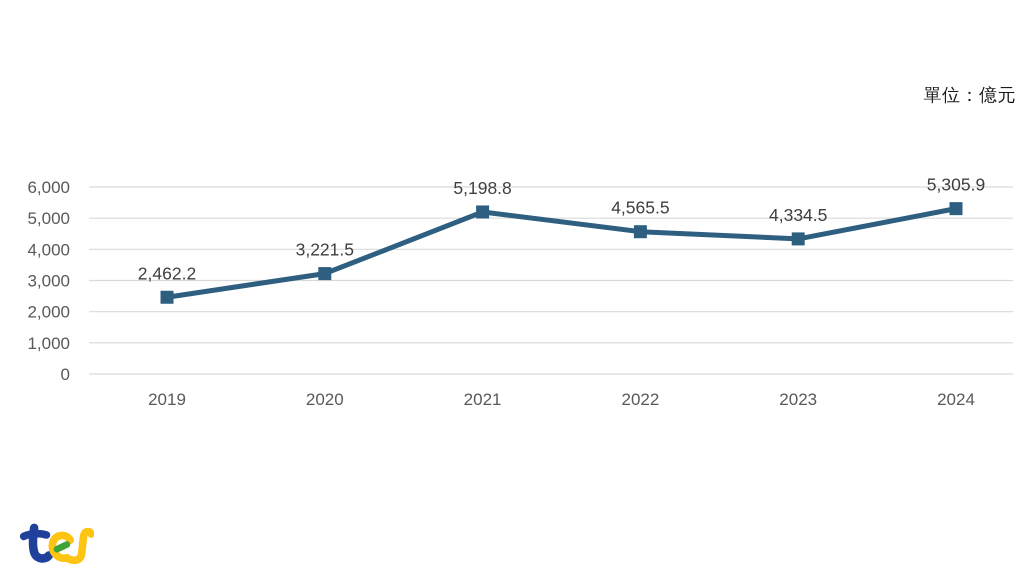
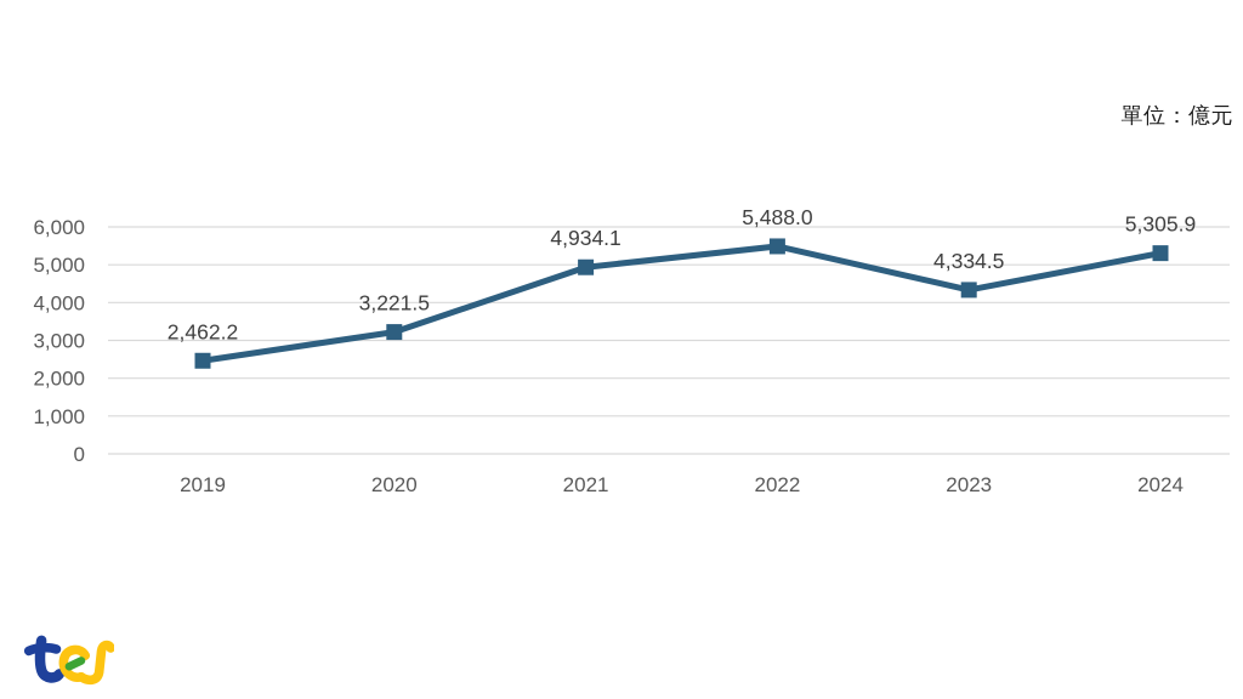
2021: 5,198.8 -> 4,934.1
2022: 4,565.5 -> 5,488.0
